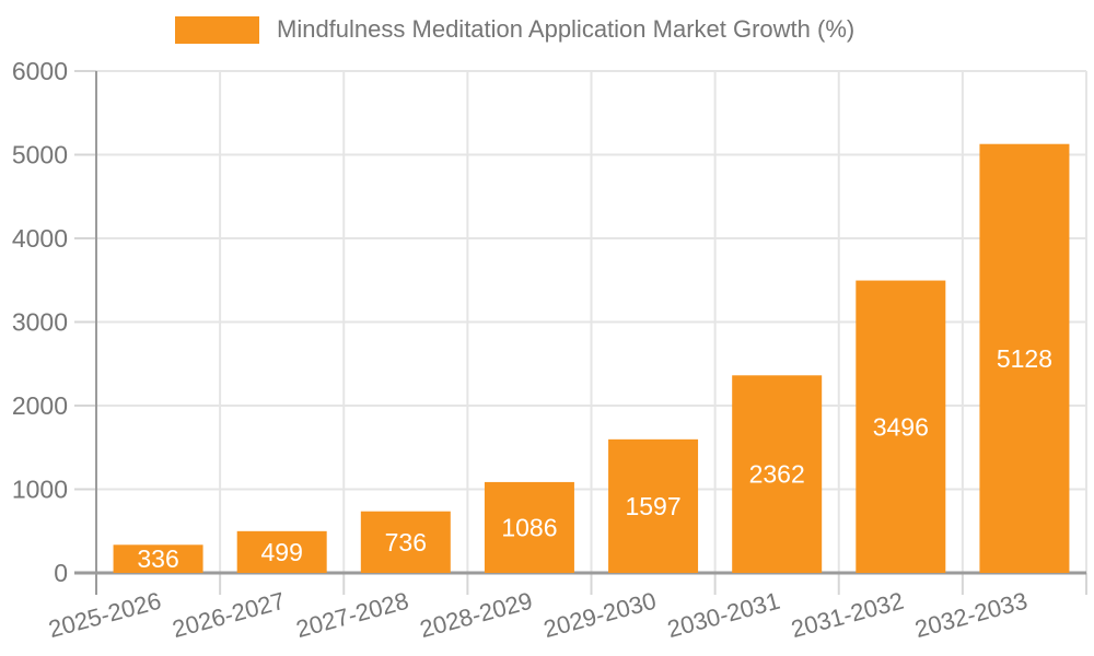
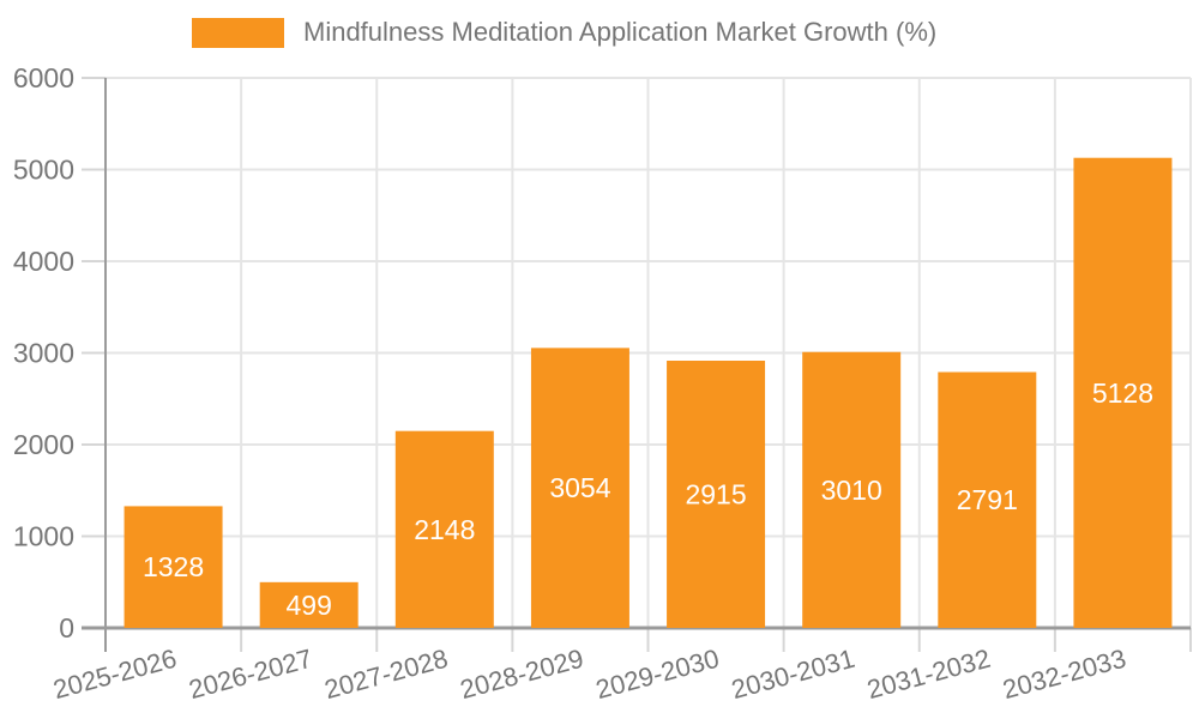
2025-2026: 336 -> 1328
2027-2028: 736 -> 2148
2028-2029: 1086 -> 3054
2029-2030: 1597 -> 2915
2030-2031: 2362 -> 3010
2031-2032: 3496 -> 2791
